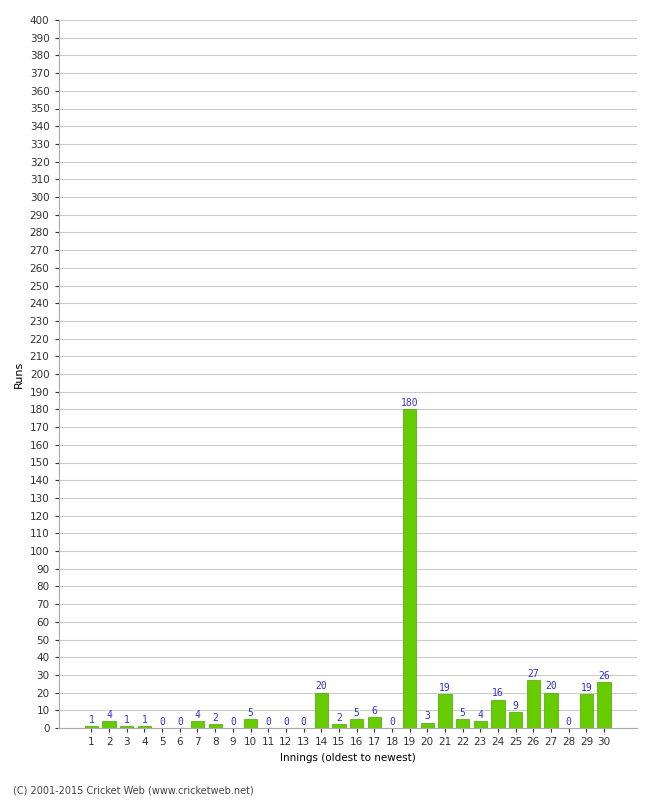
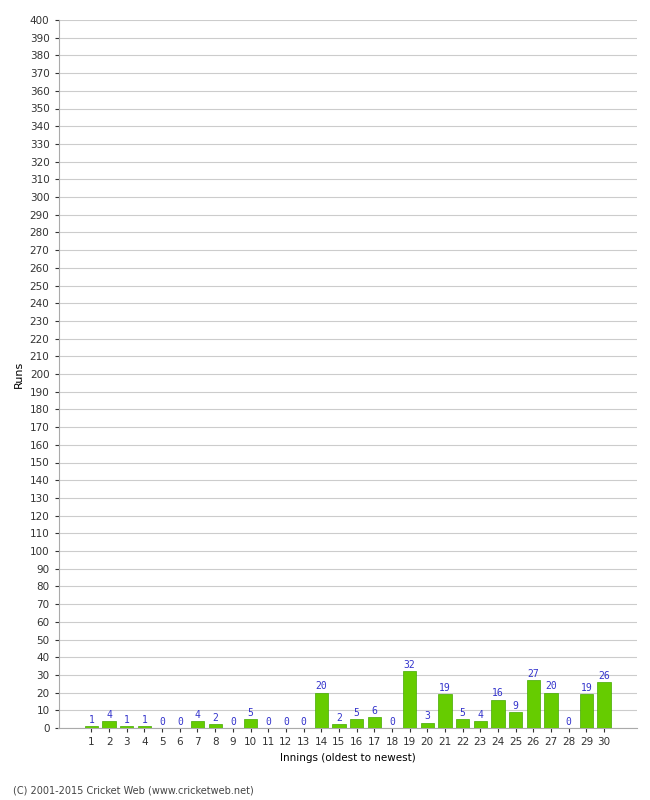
19: 180 -> 32
